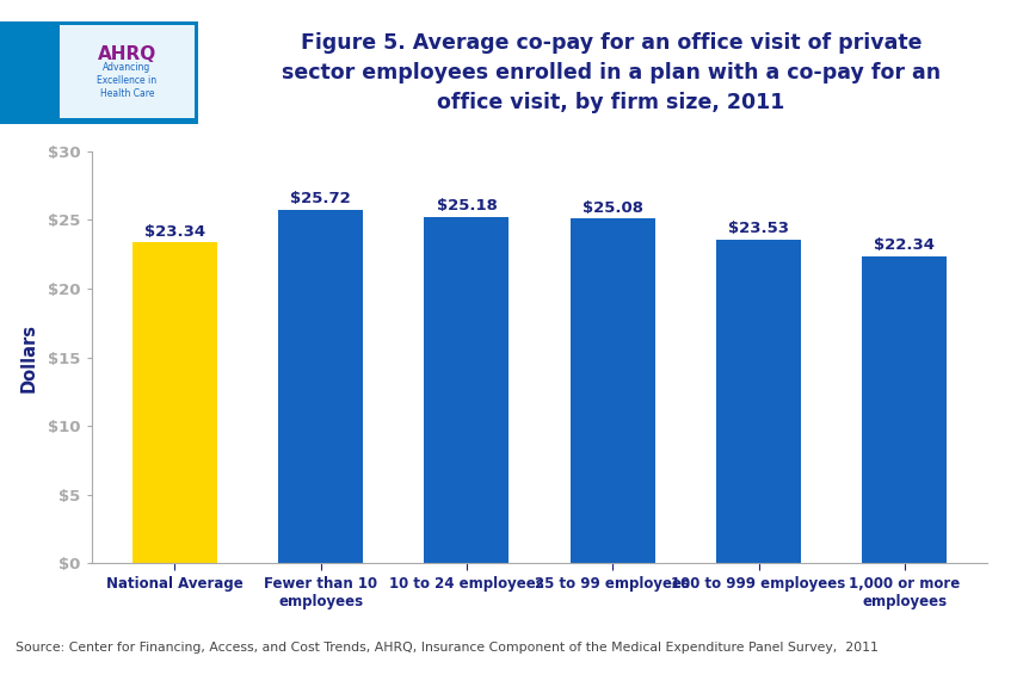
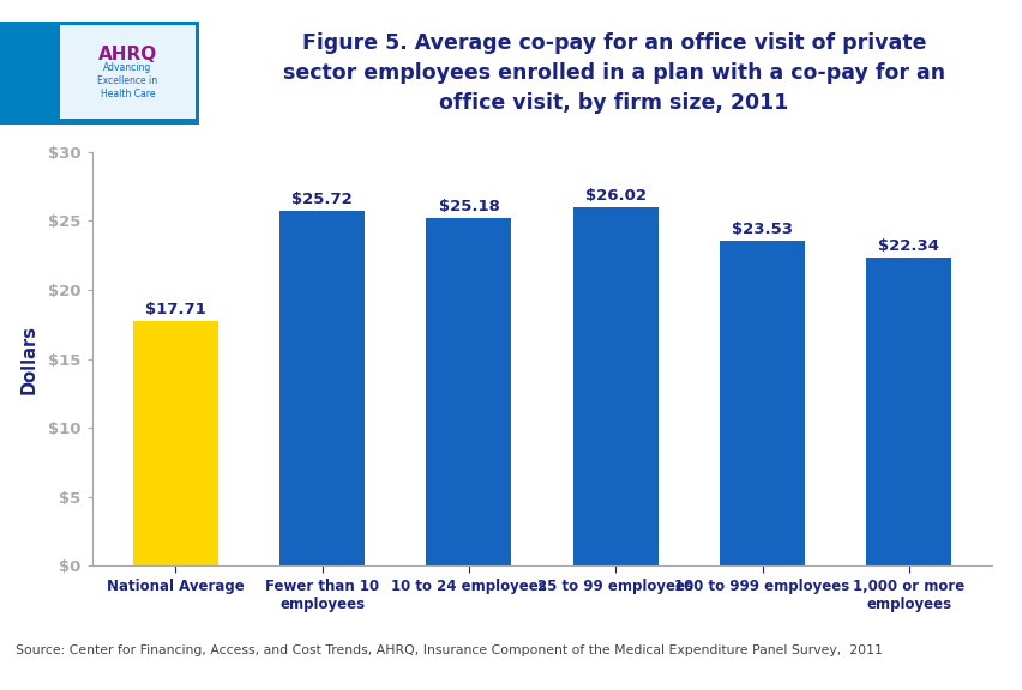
National Average: $23.34 -> $17.71
25 to 99 employees: $25.08 -> $26.02
